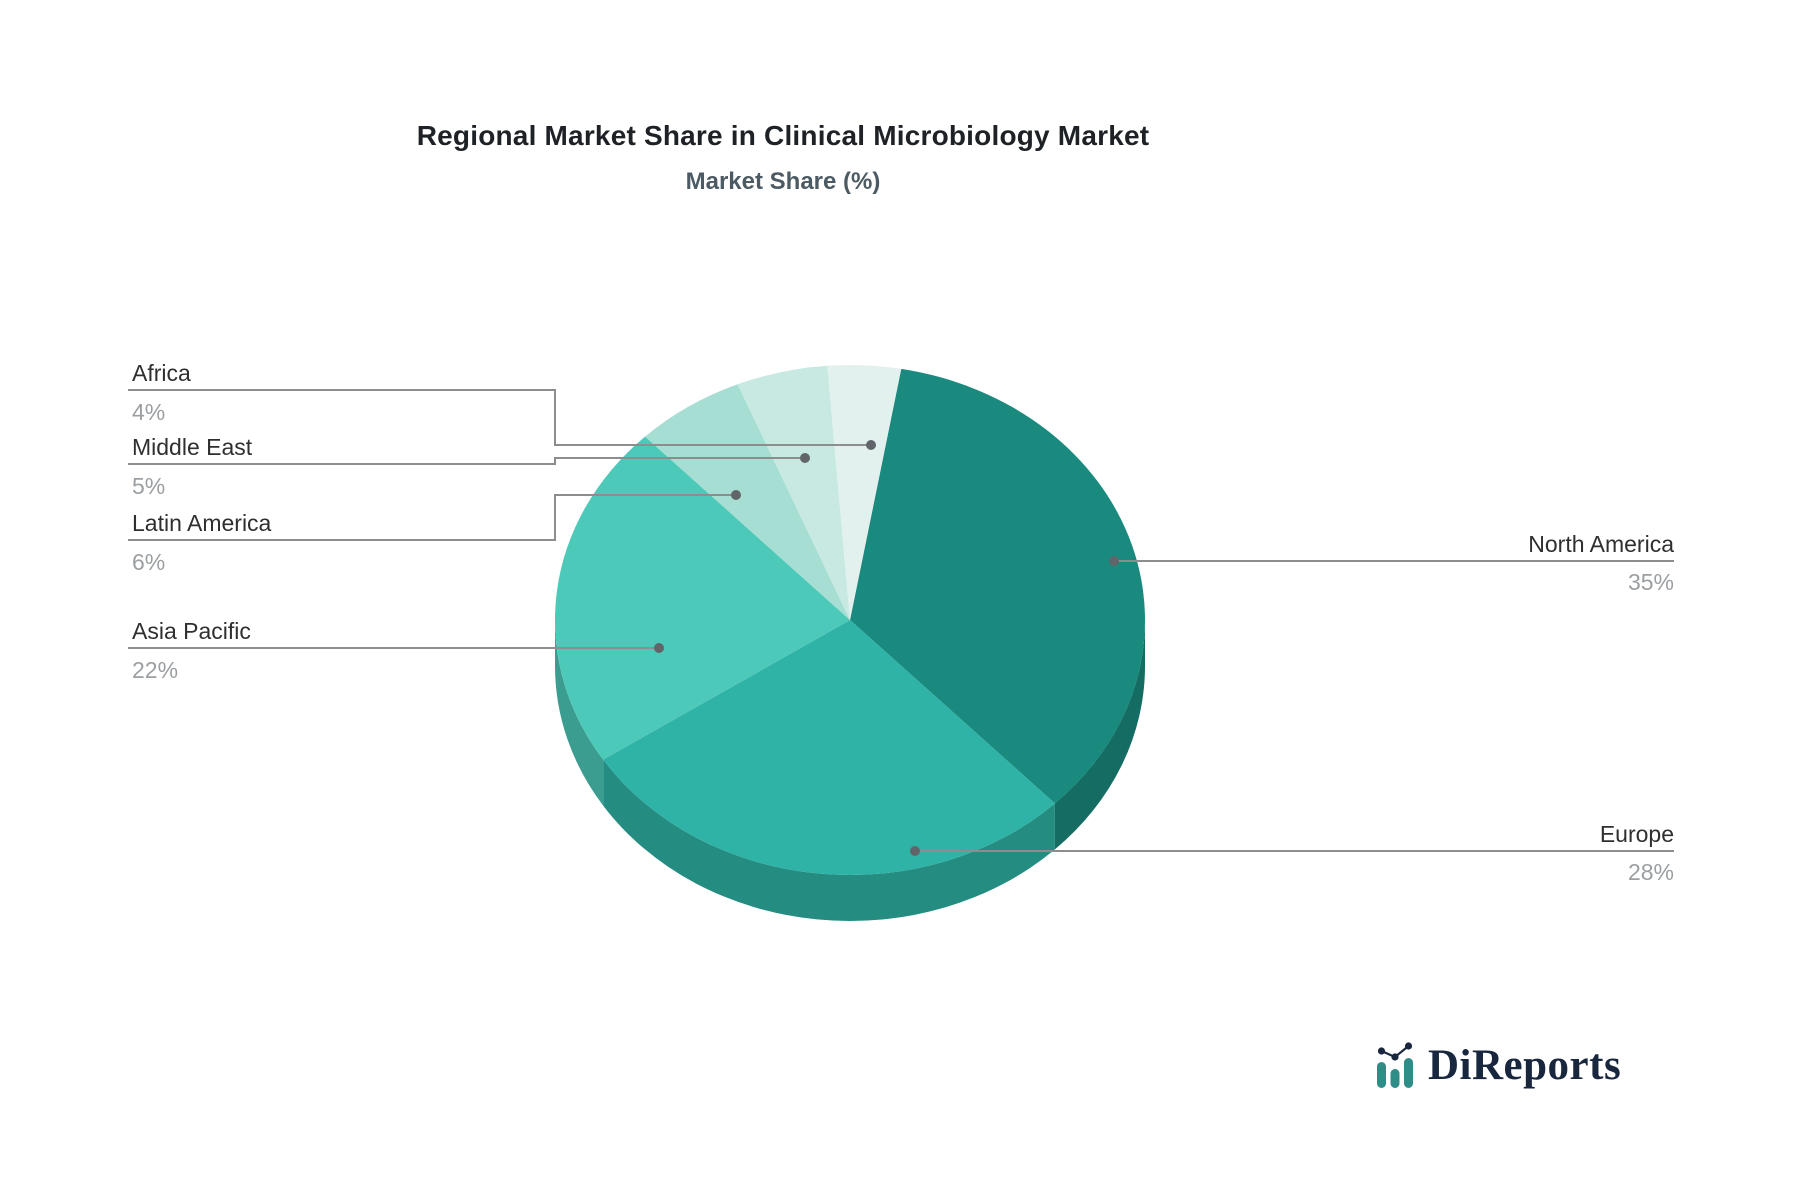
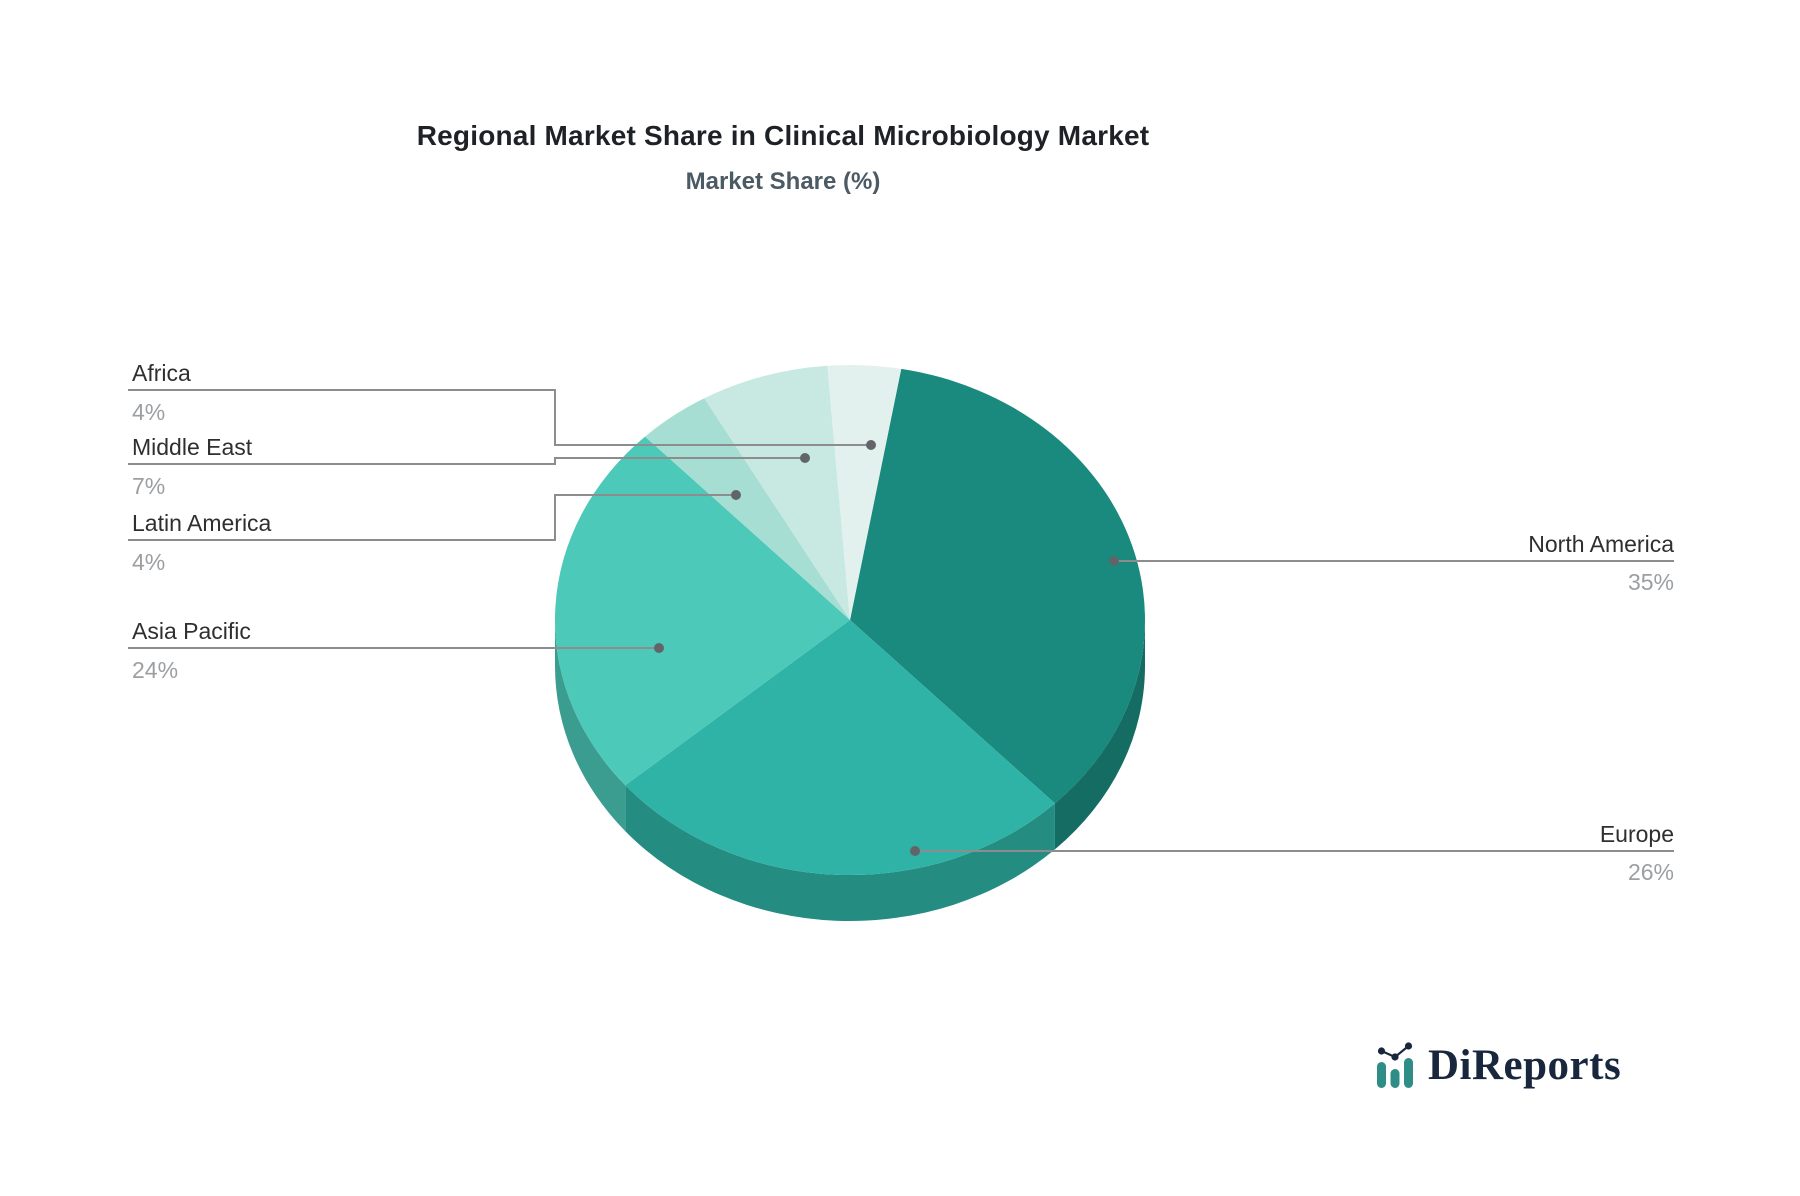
Europe: 28% -> 26%
Asia Pacific: 22% -> 24%
Latin America: 6% -> 4%
Middle East: 5% -> 7%
